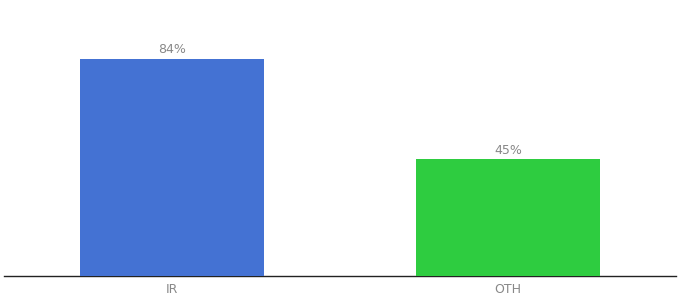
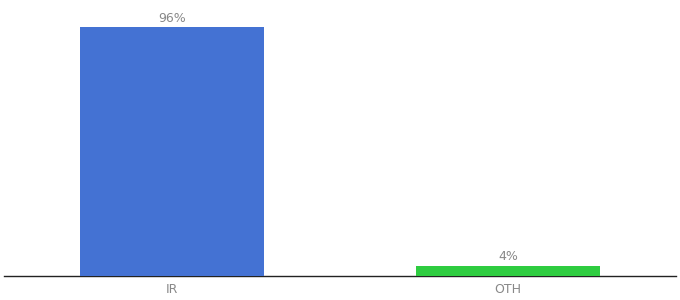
IR: 84% -> 96%
OTH: 45% -> 4%
